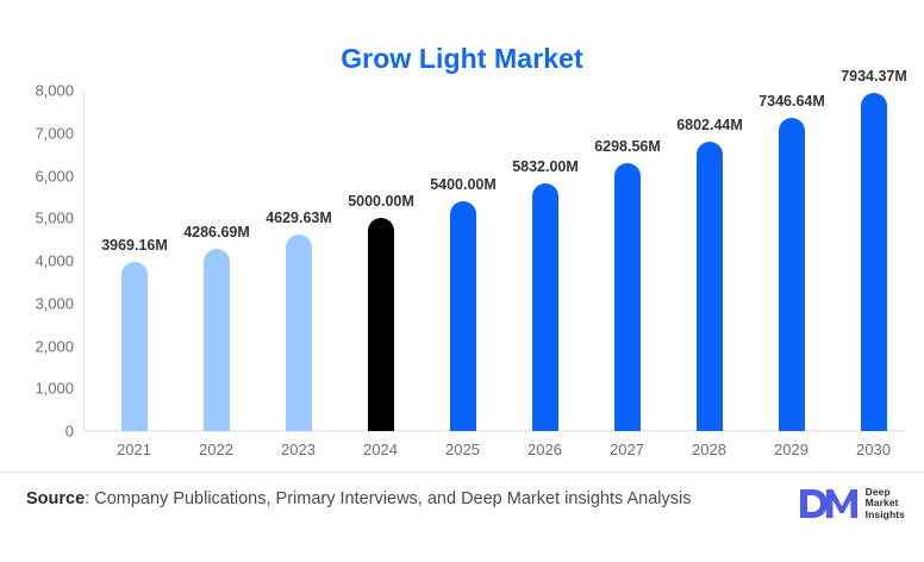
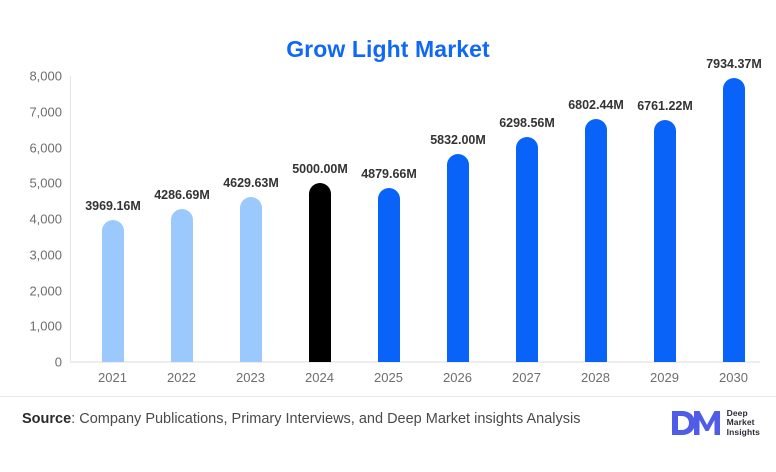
2025: 5400.00M -> 4879.66M
2029: 7346.64M -> 6761.22M
